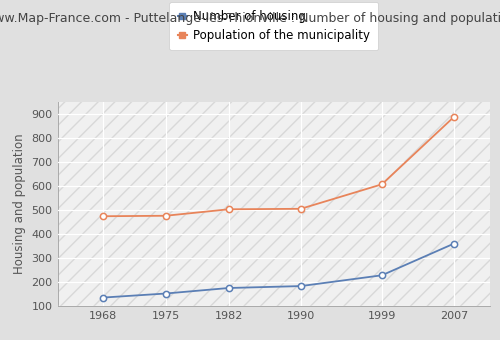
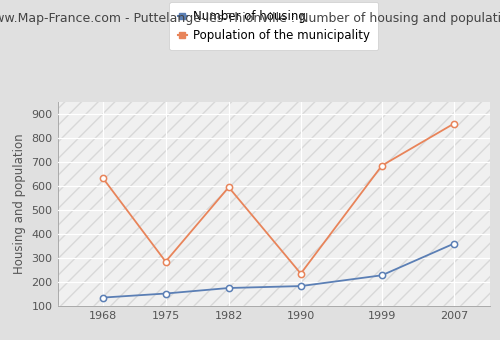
Population of the municipality/1968: 474 -> 635
Population of the municipality/1975: 476 -> 285
Population of the municipality/1982: 503 -> 595
Population of the municipality/1990: 505 -> 235
Population of the municipality/1999: 607 -> 685
Population of the municipality/2007: 888 -> 860
